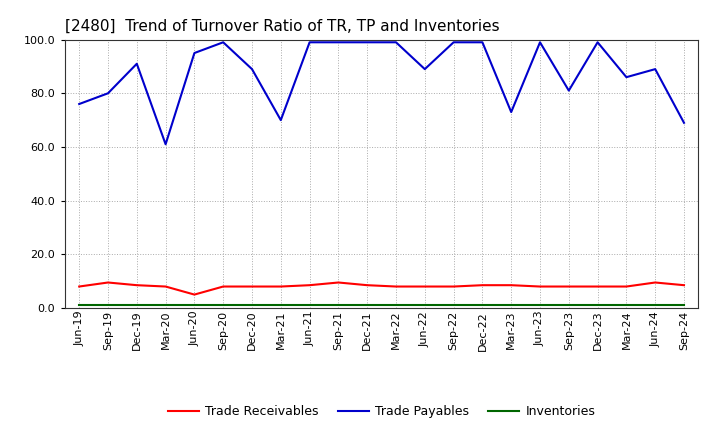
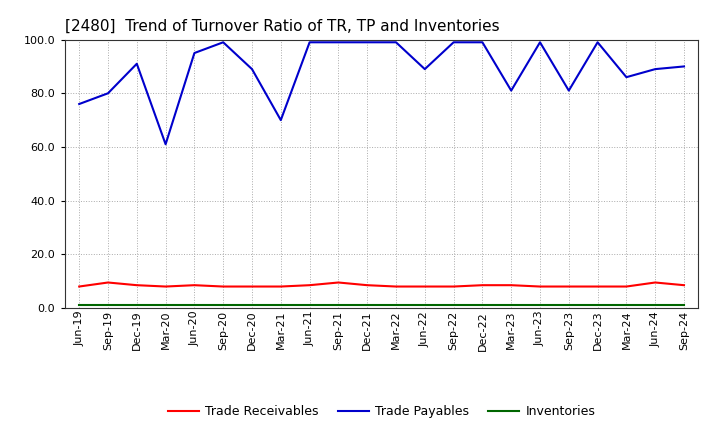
Trade Receivables/Jun-20: 5.0 -> 8.5
Trade Payables/Mar-23: 73 -> 81
Trade Payables/Sep-24: 69 -> 90
